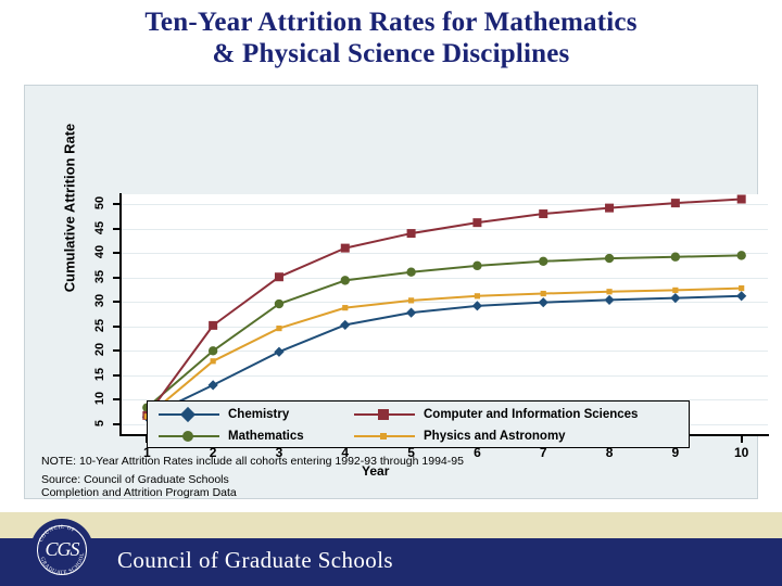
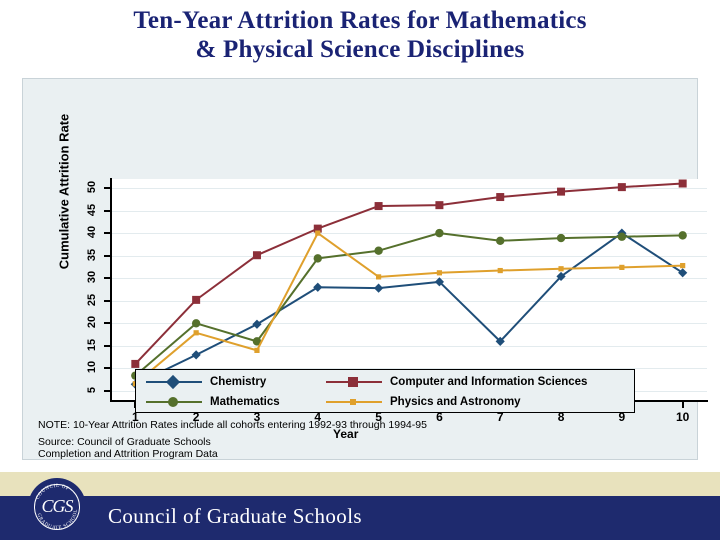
Computer and Information Sciences/1: 7 -> 11
Mathematics/3: 30 -> 16
Physics and Astronomy/3: 25 -> 14
Chemistry/4: 25 -> 28
Physics and Astronomy/4: 29 -> 40
Computer and Information Sciences/5: 44 -> 46
Mathematics/6: 37 -> 40
Chemistry/7: 30 -> 16
Chemistry/9: 31 -> 40
